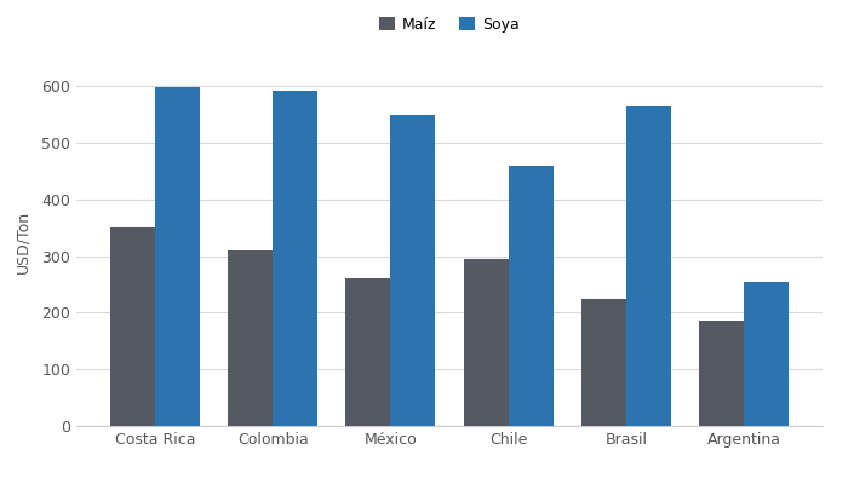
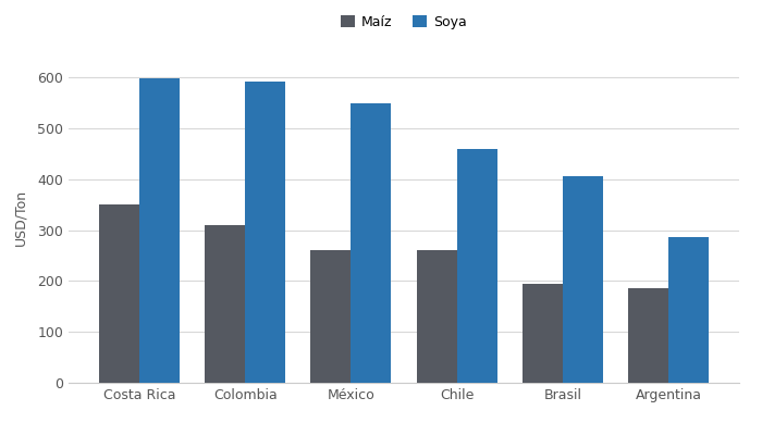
Maíz/Chile: 295 -> 260
Maíz/Brasil: 225 -> 195
Soya/Brasil: 565 -> 406
Soya/Argentina: 255 -> 287
